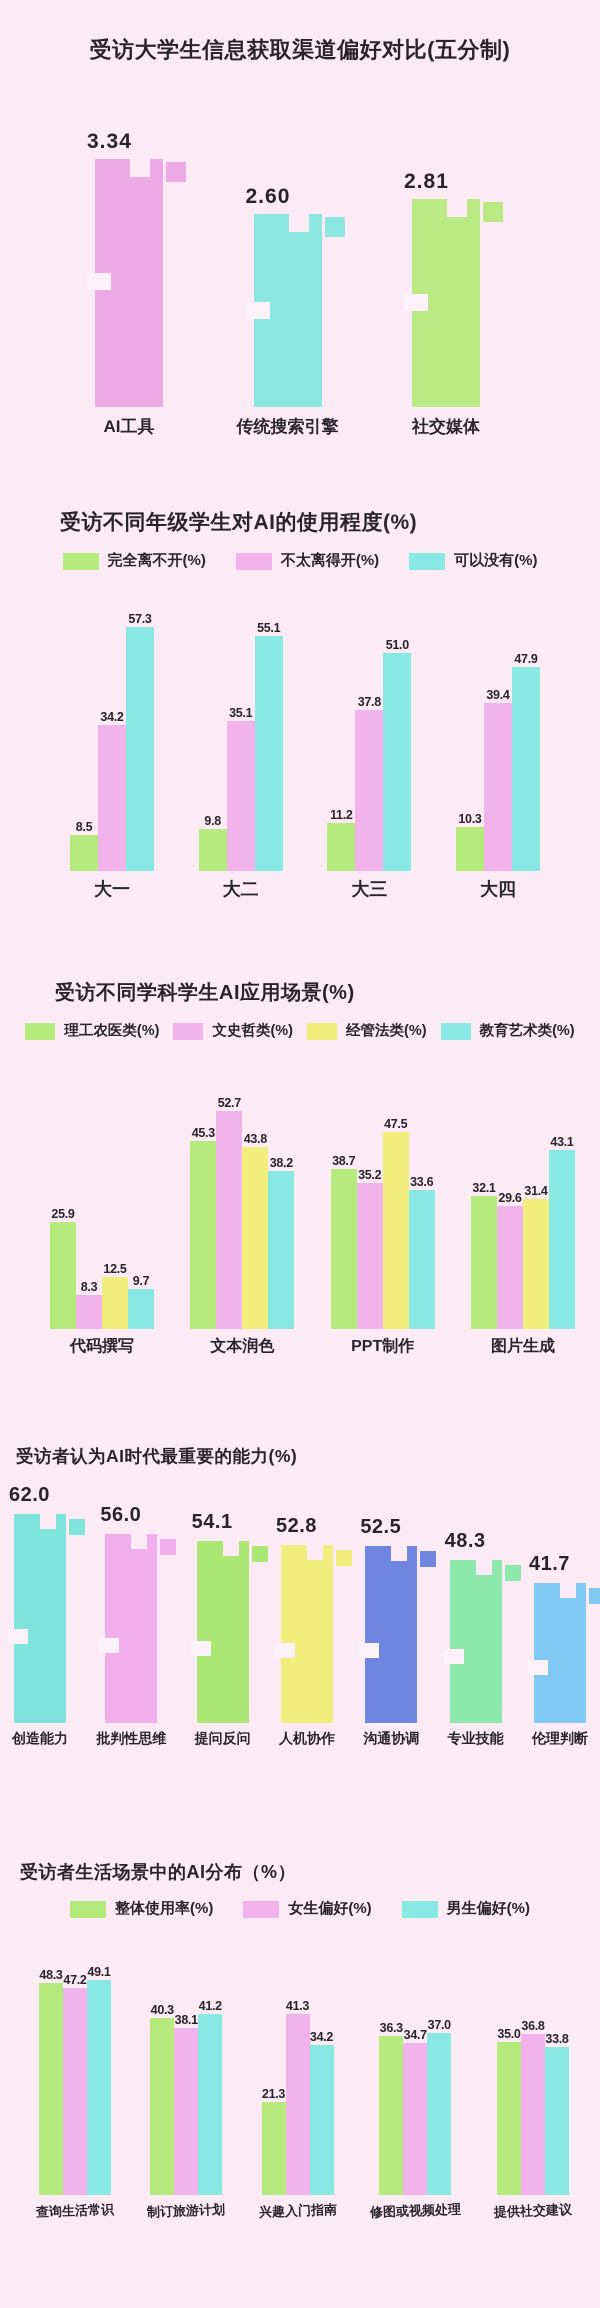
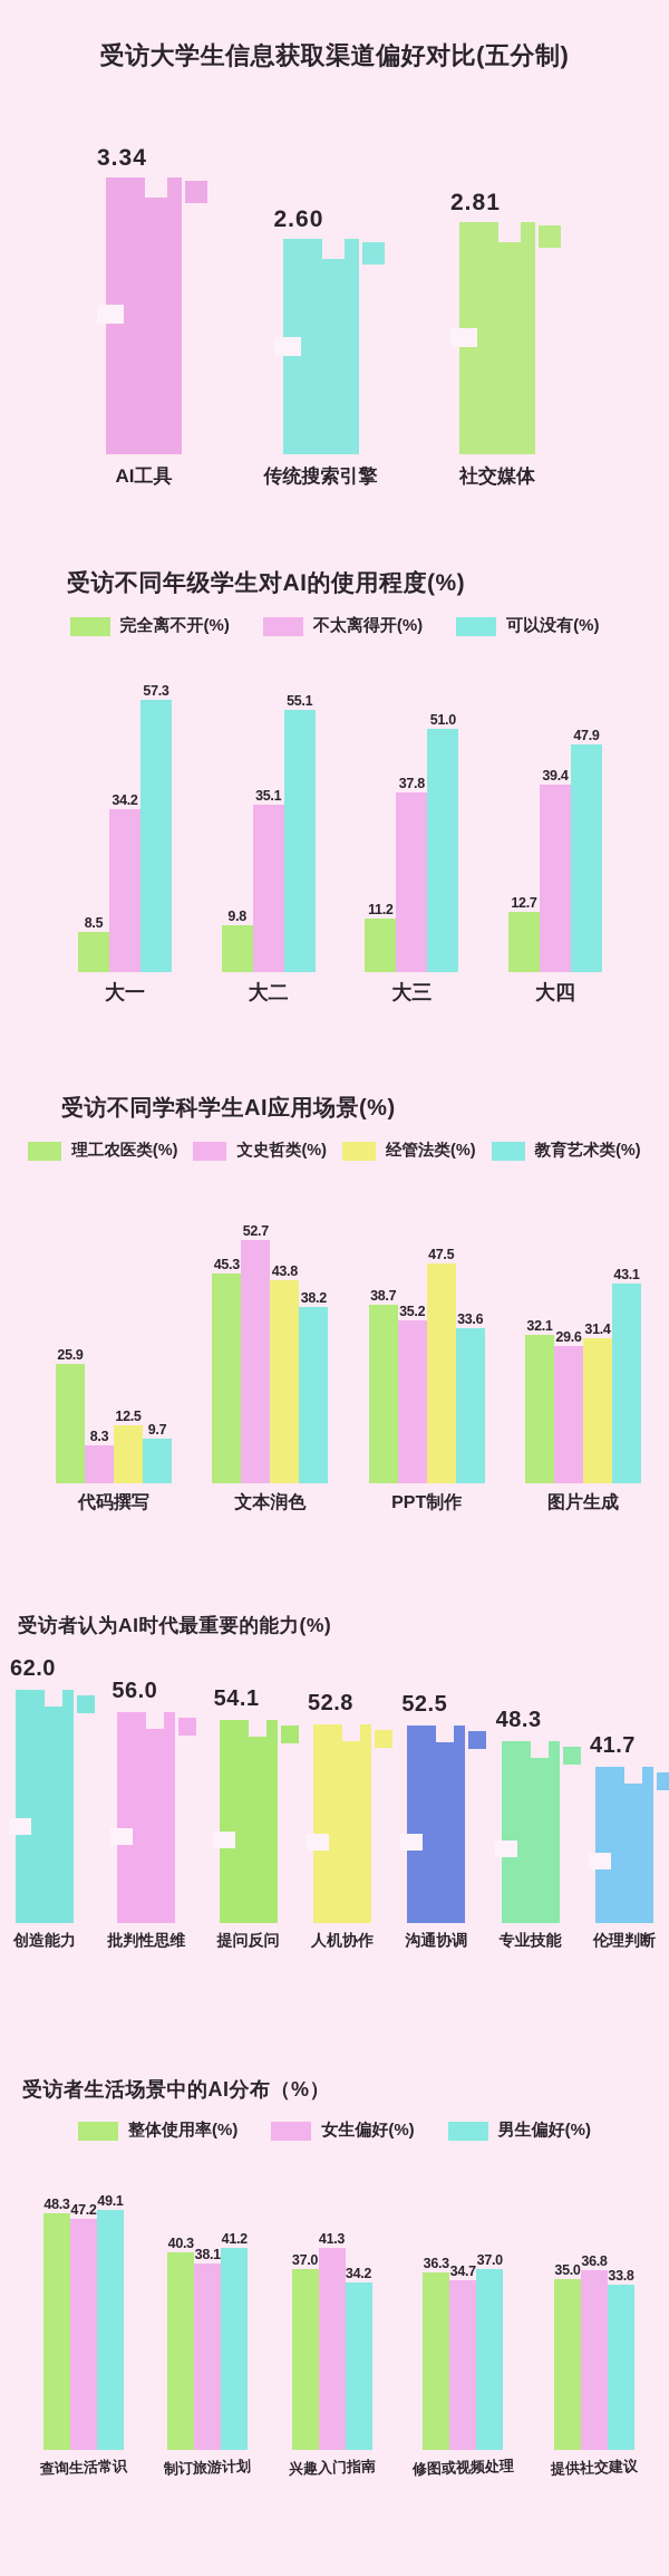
受访不同年级学生对AI的使用程度(%)/完全离不开(%)/大四: 10.3 -> 12.7
受访者生活场景中的AI分布（%）/整体使用率(%)/兴趣入门指南: 21.3 -> 37.0
